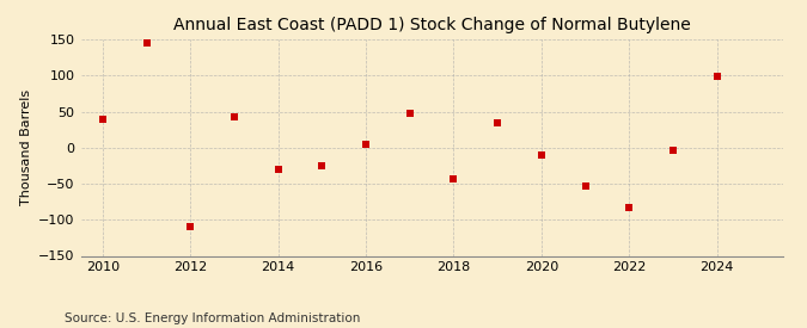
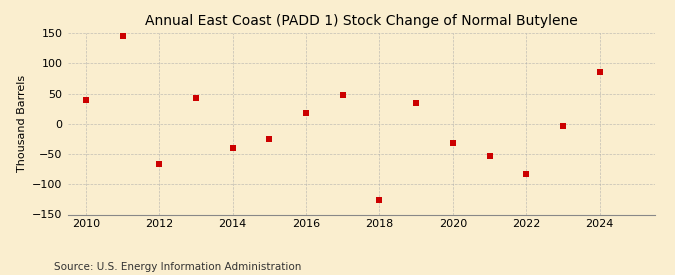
2012: -110 -> -66
2014: -30 -> -40
2016: 5 -> 18
2018: -43 -> -126
2020: -10 -> -32
2024: 98 -> 86
